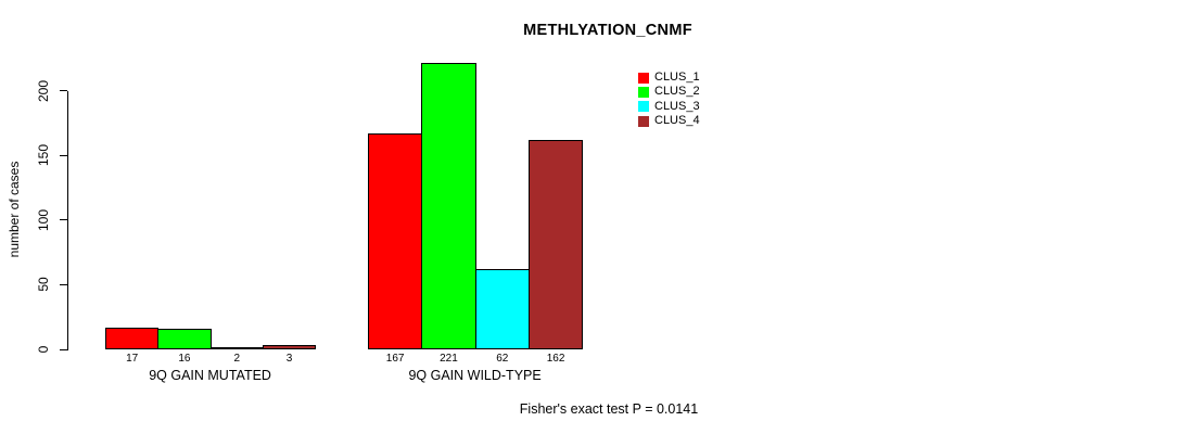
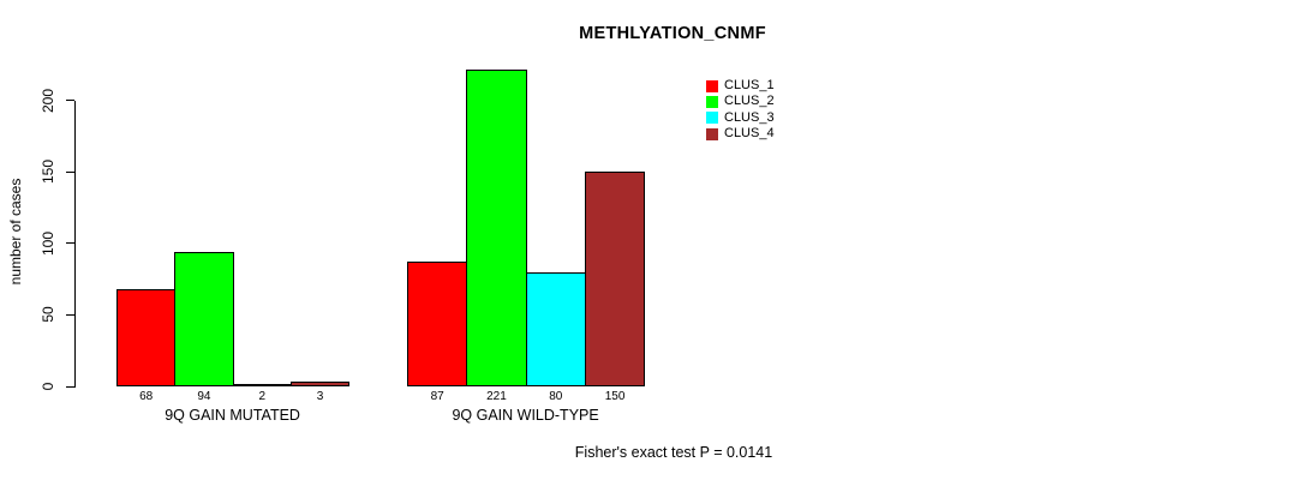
CLUS_1/9Q GAIN MUTATED: 17 -> 68
CLUS_2/9Q GAIN MUTATED: 16 -> 94
CLUS_1/9Q GAIN WILD-TYPE: 167 -> 87
CLUS_3/9Q GAIN WILD-TYPE: 62 -> 80
CLUS_4/9Q GAIN WILD-TYPE: 162 -> 150
